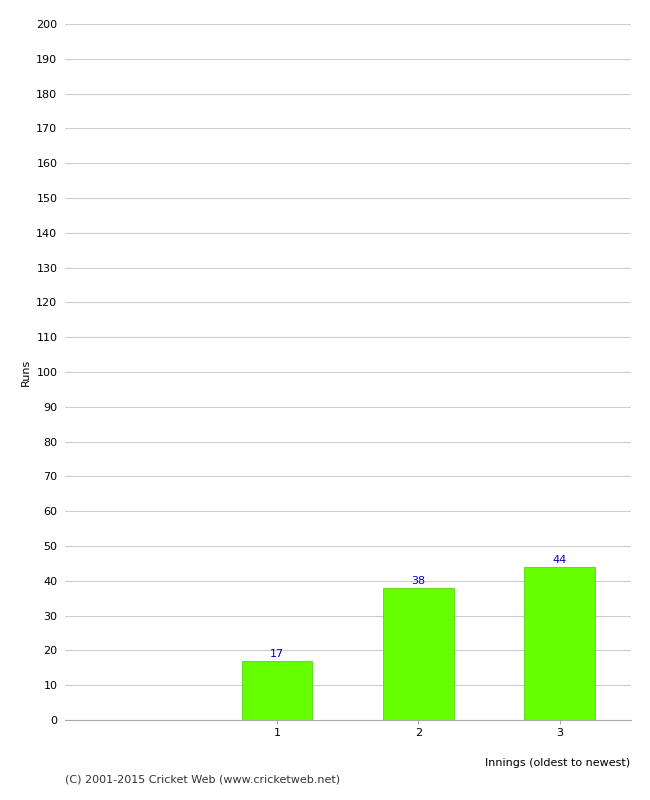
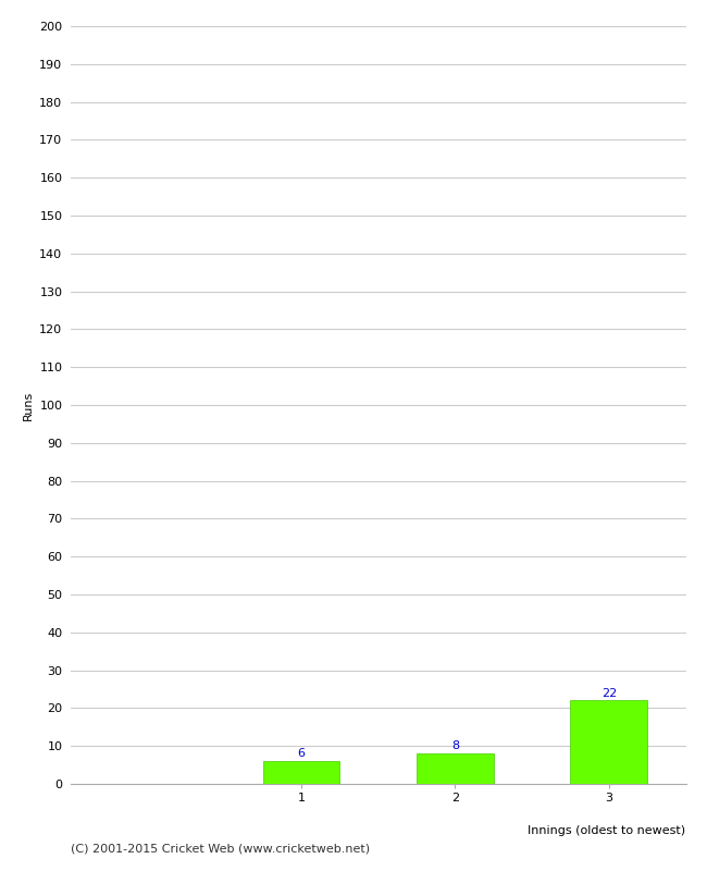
1: 17 -> 6
2: 38 -> 8
3: 44 -> 22
